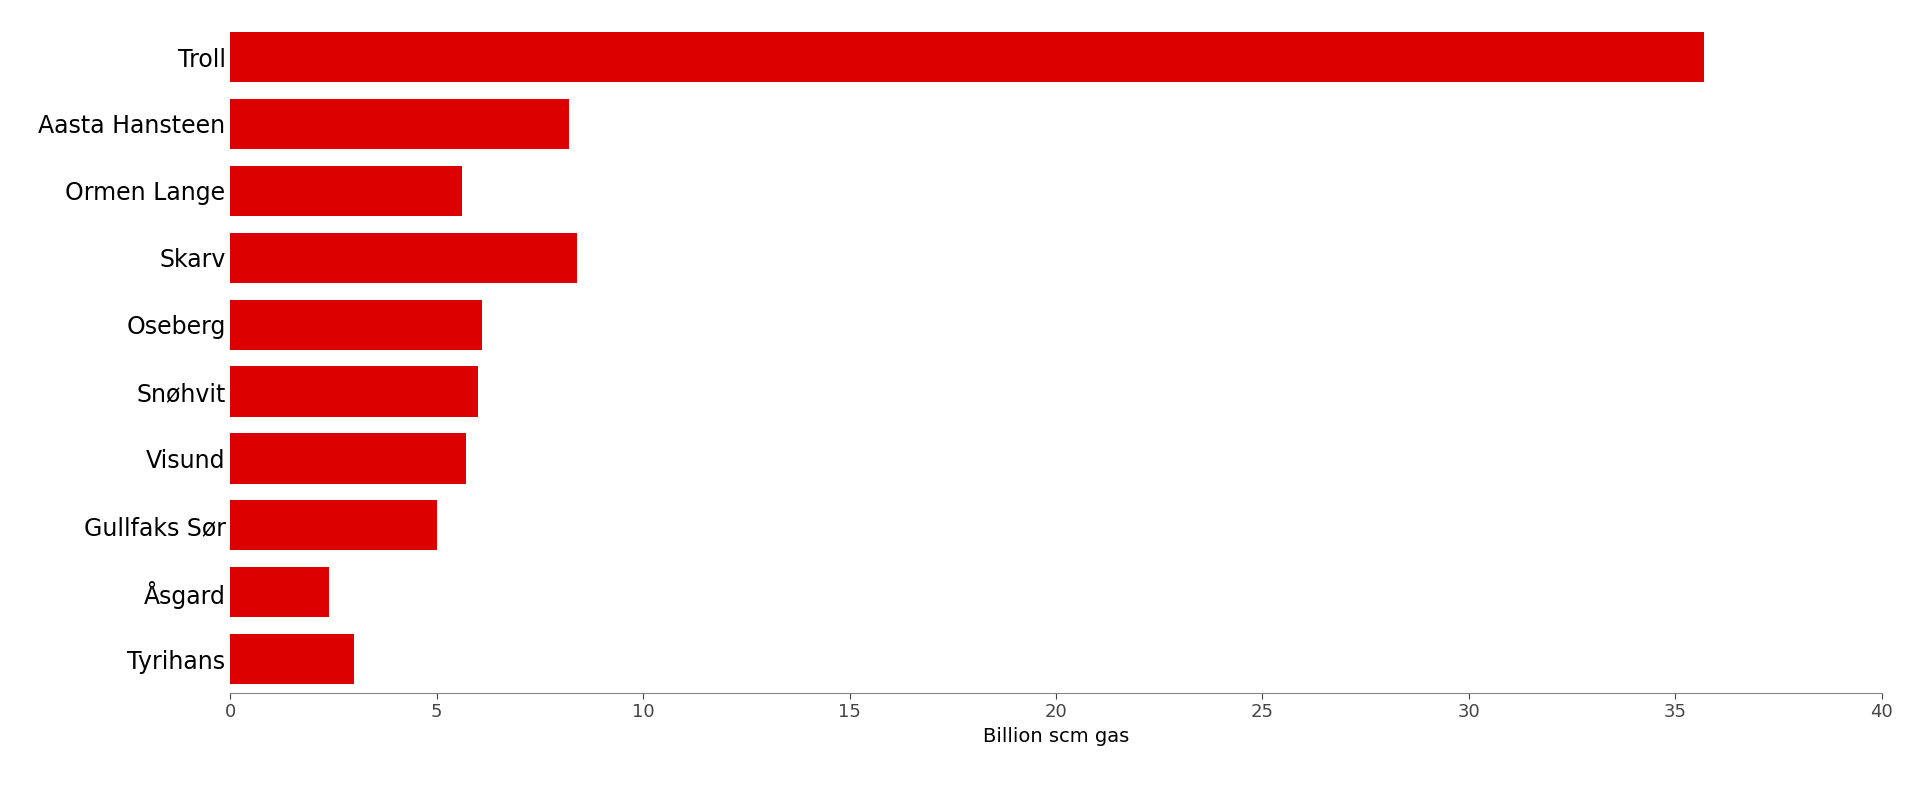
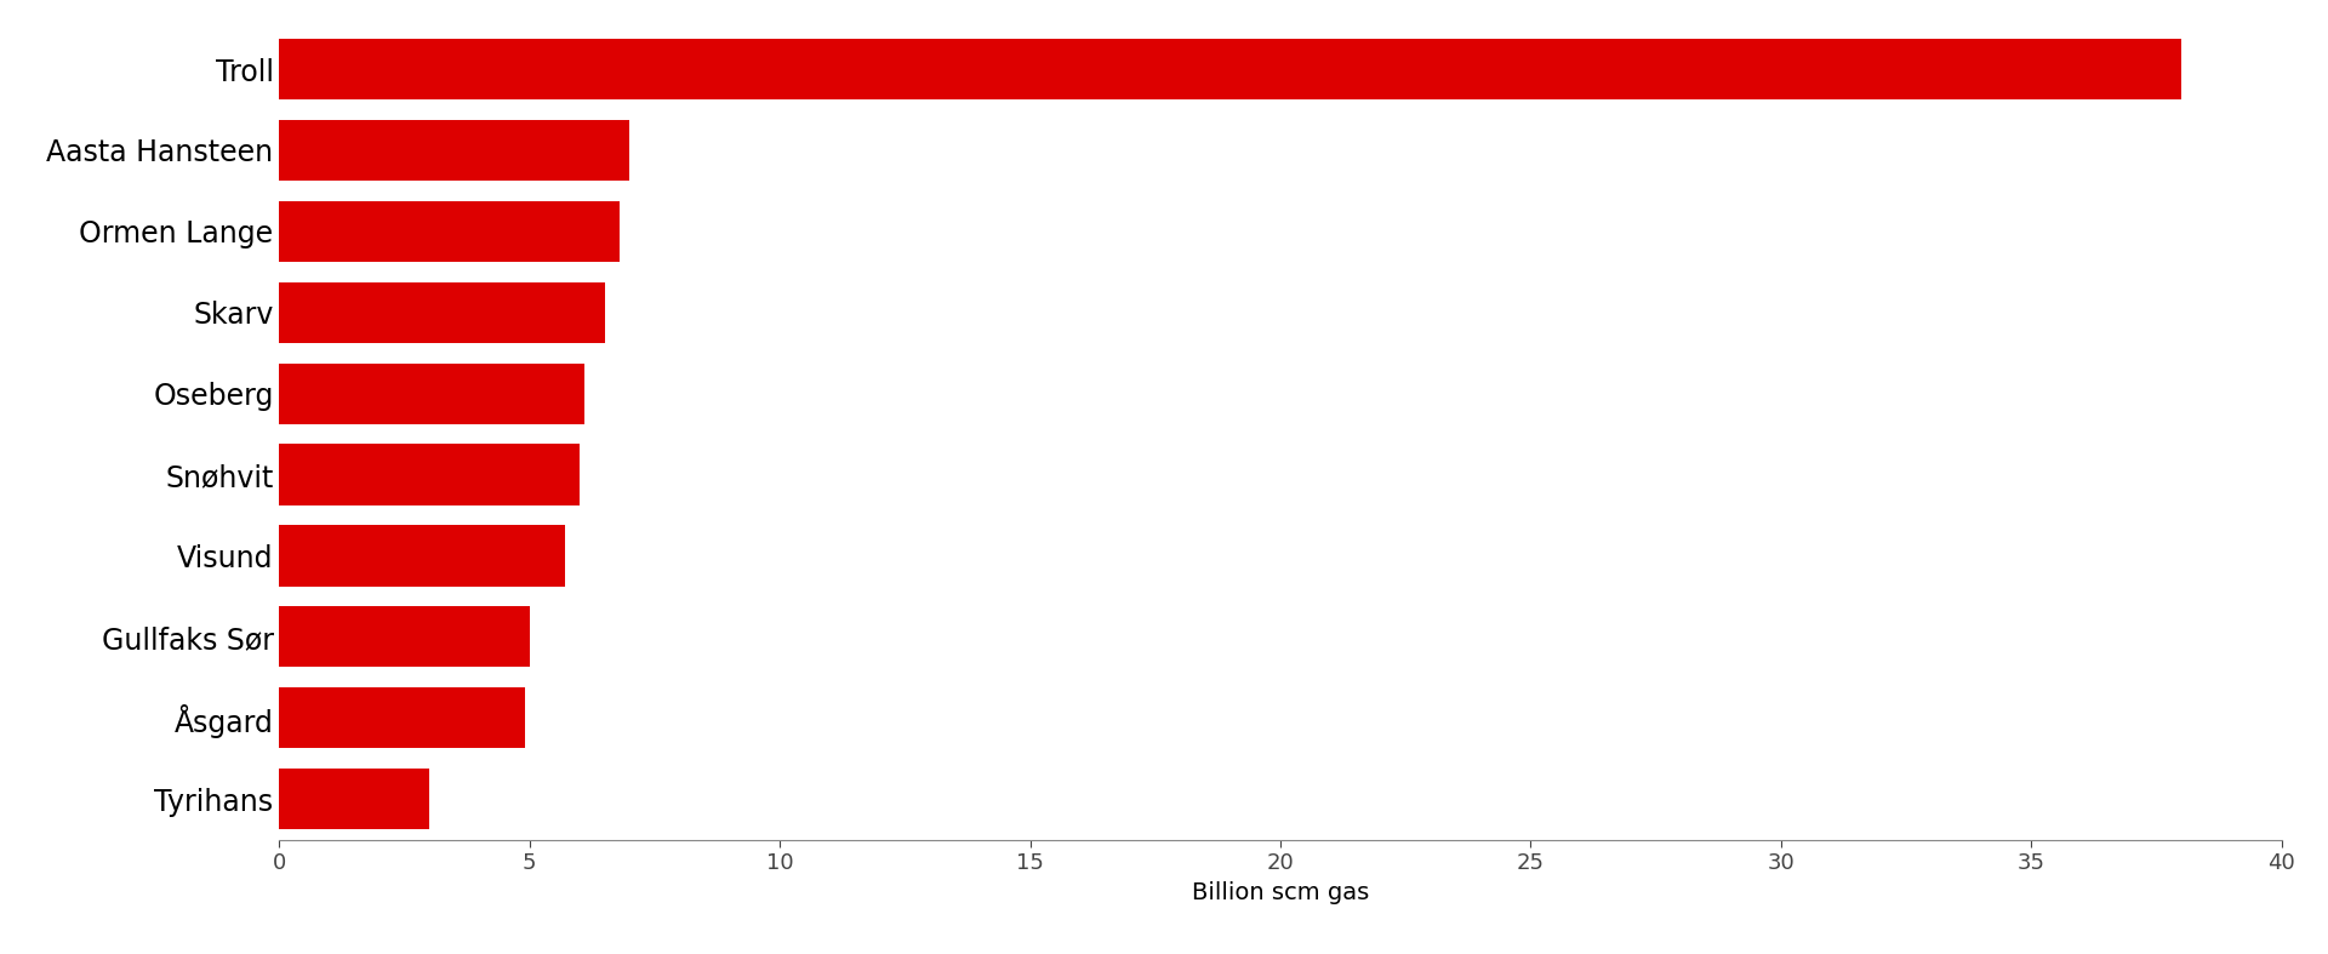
Troll: 35.7 -> 38.0
Aasta Hansteen: 8.2 -> 7.0
Ormen Lange: 5.6 -> 6.8
Skarv: 8.4 -> 6.5
Åsgard: 2.4 -> 4.9
